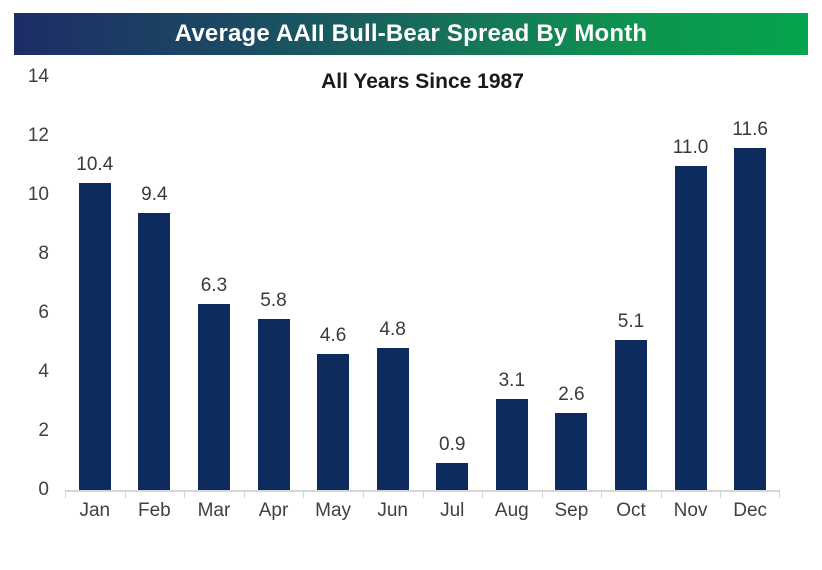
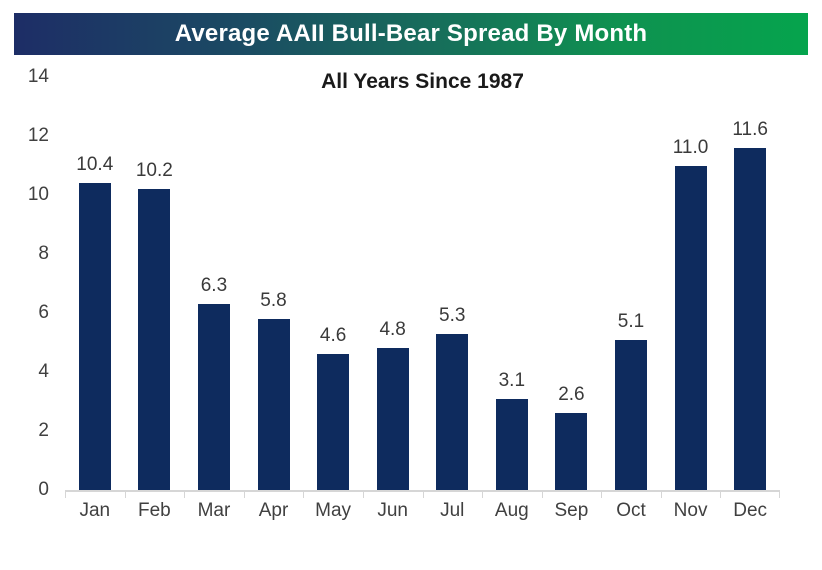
Feb: 9.4 -> 10.2
Jul: 0.9 -> 5.3
